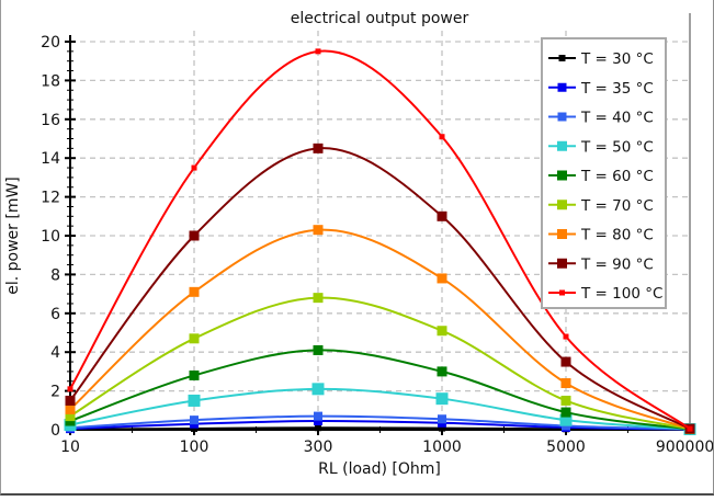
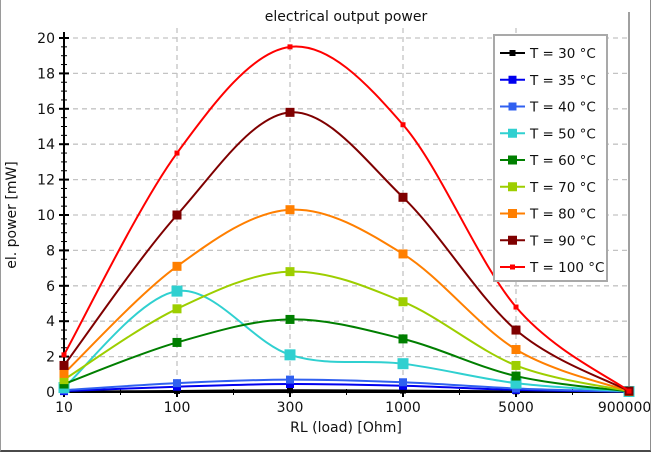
T = 50 °C/100: 1.5 -> 5.7
T = 90 °C/300: 14.5 -> 15.8
